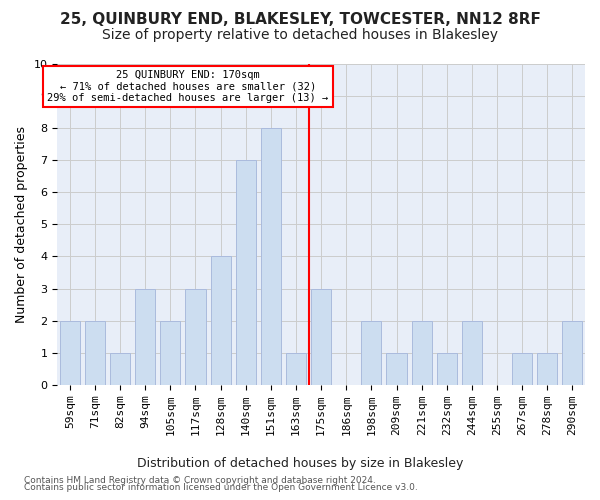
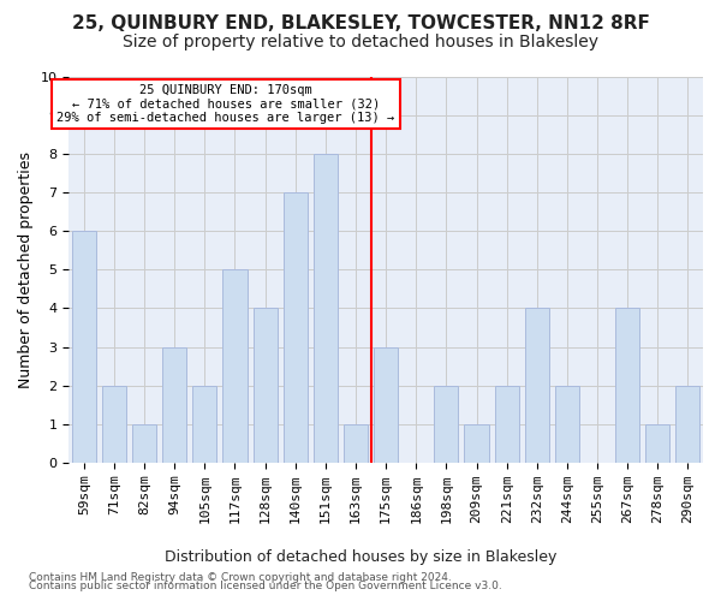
59sqm: 2 -> 6
117sqm: 3 -> 5
232sqm: 1 -> 4
267sqm: 1 -> 4
